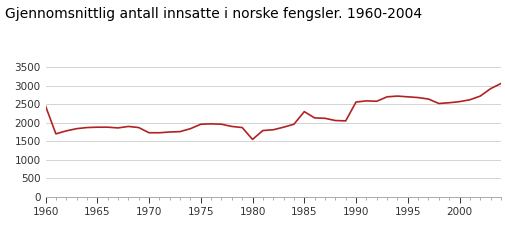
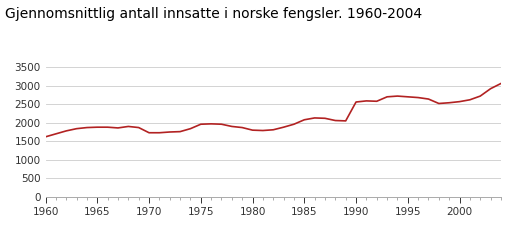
1960: 2450 -> 1620
1980: 1550 -> 1800
1985: 2300 -> 2080
